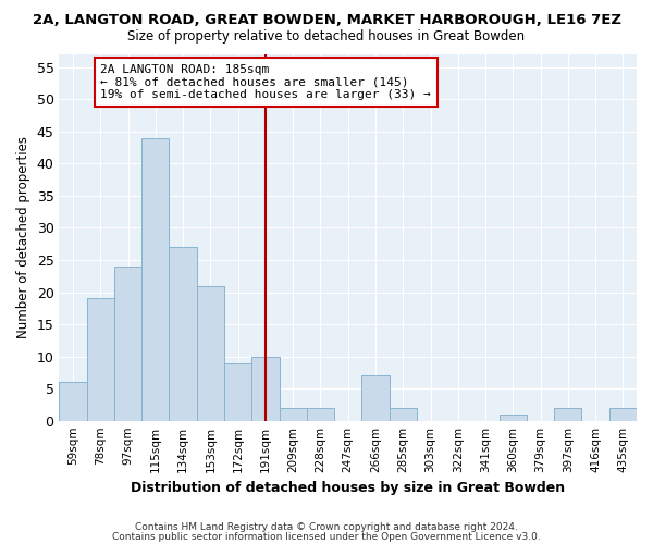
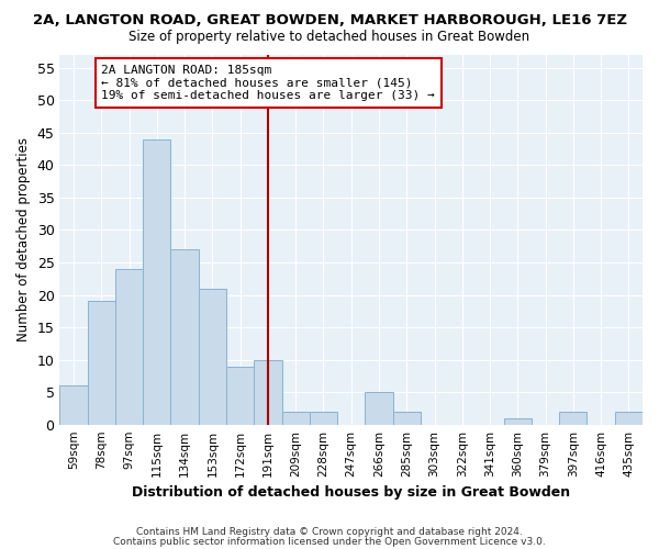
266sqm: 7 -> 5
